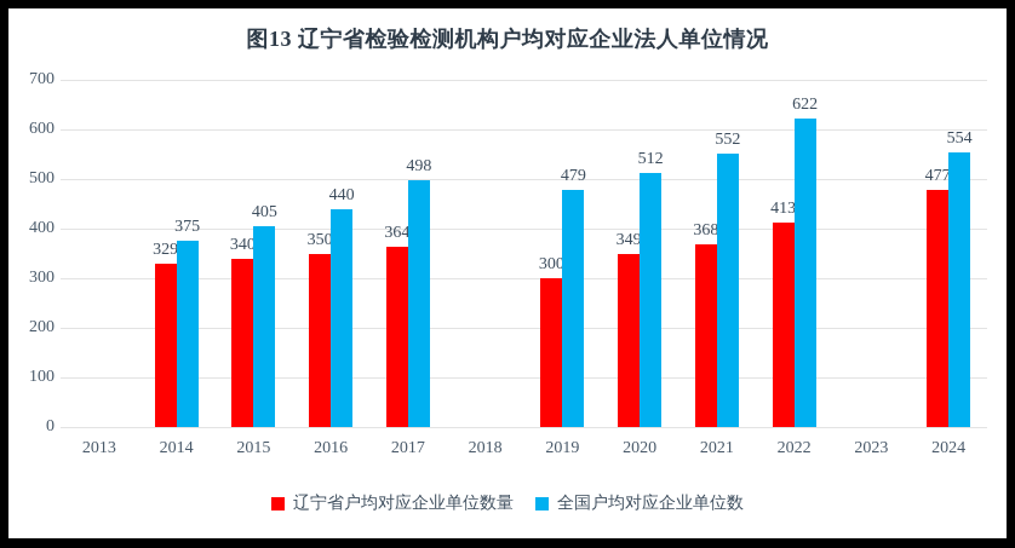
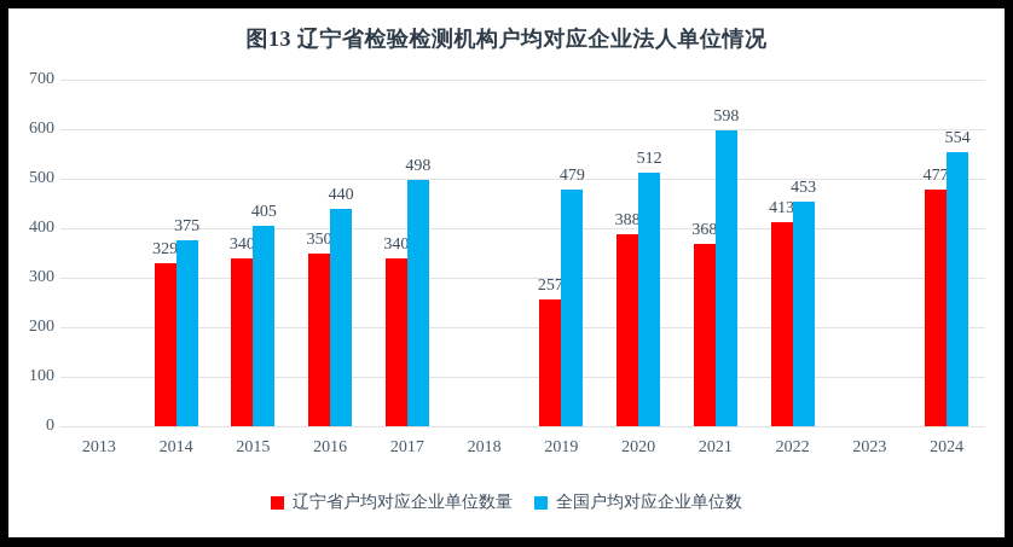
辽宁省户均对应企业单位数量/2017: 364 -> 340
辽宁省户均对应企业单位数量/2019: 300 -> 257
辽宁省户均对应企业单位数量/2020: 349 -> 388
全国户均对应企业单位数/2021: 552 -> 598
全国户均对应企业单位数/2022: 622 -> 453
